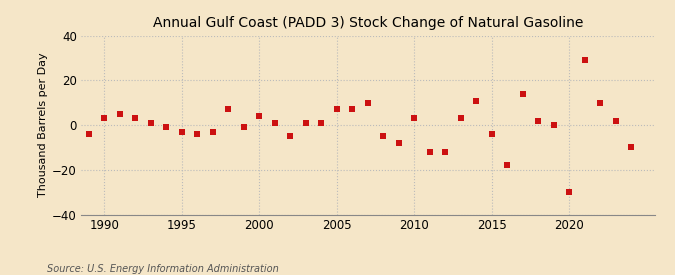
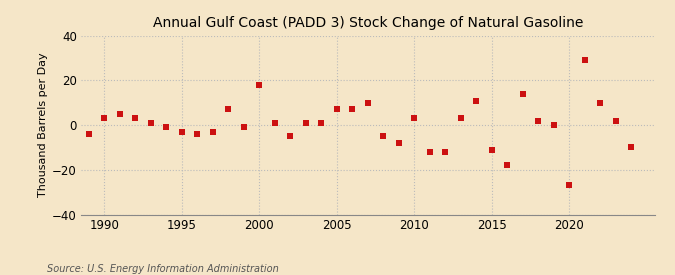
2000: 4 -> 18
2015: -4 -> -11
2020: -30 -> -27
